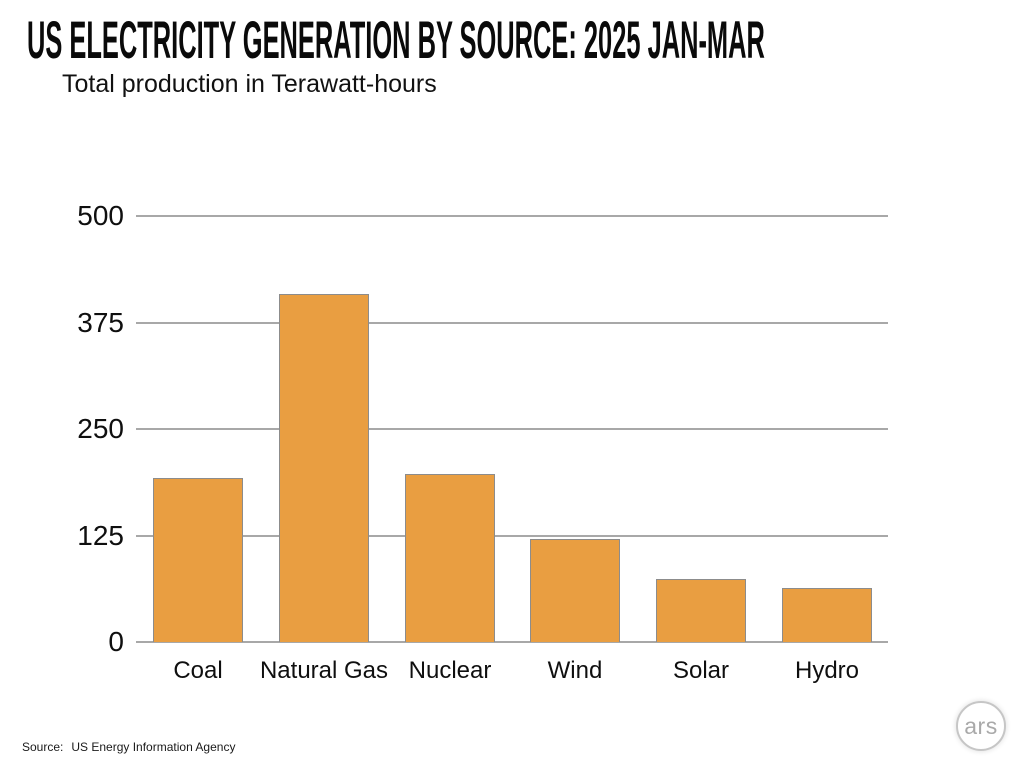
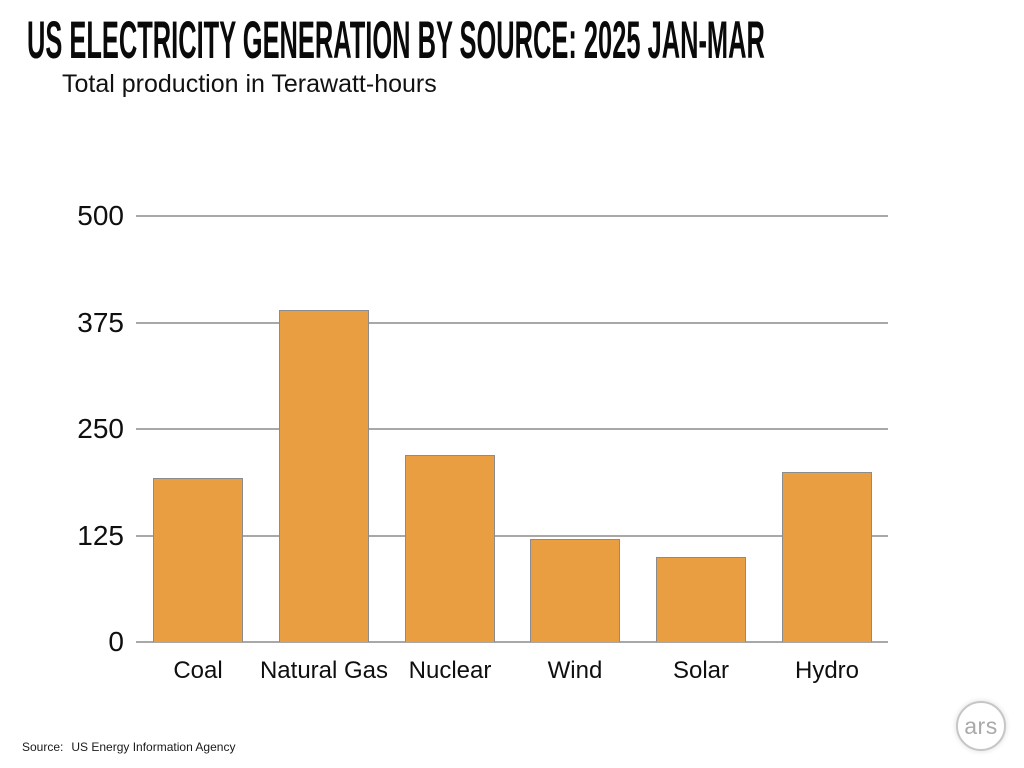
Natural Gas: 410 -> 390
Nuclear: 200 -> 220
Solar: 70 -> 100
Hydro: 60 -> 200
